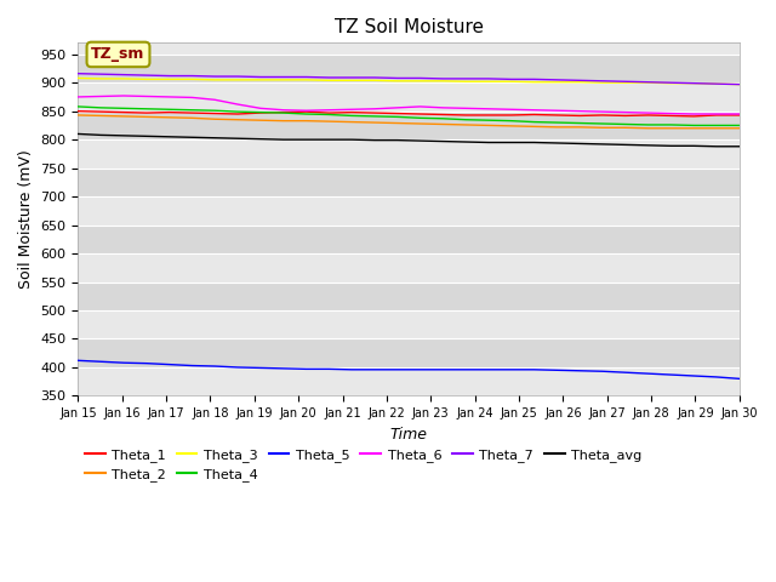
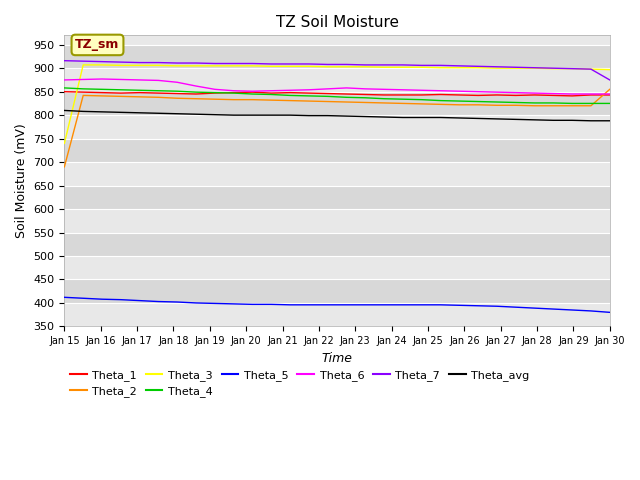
Theta_2/Jan 15: 843 -> 690
Theta_3/Jan 15: 908 -> 740
Theta_2/Jan 30: 820 -> 855
Theta_7/Jan 30: 897 -> 875
